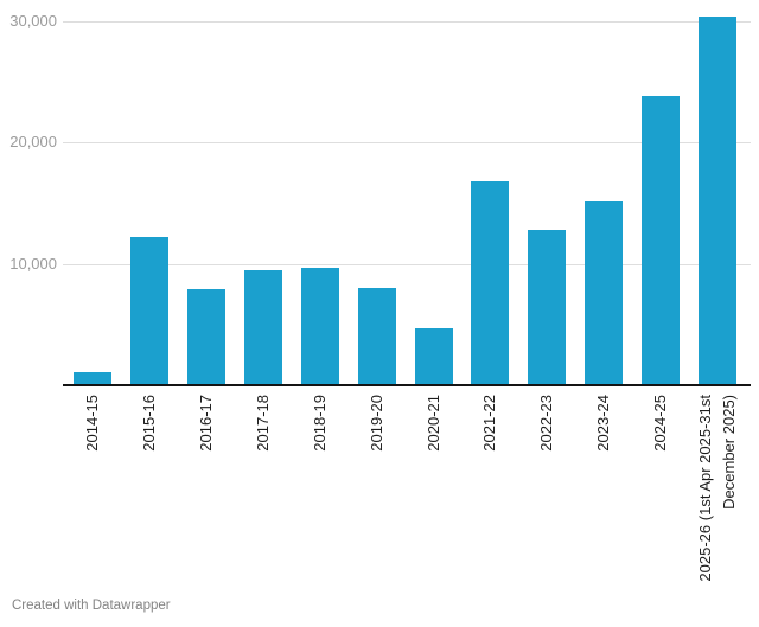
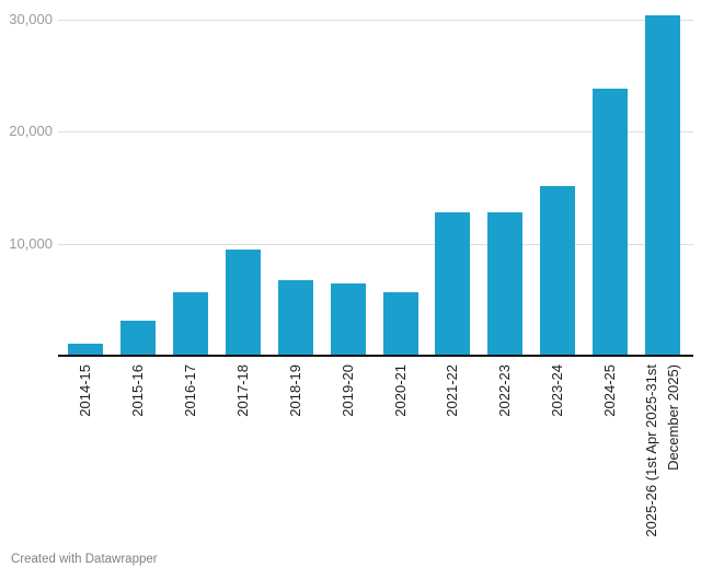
2015-16: 12200 -> 3100
2016-17: 7900 -> 5700
2018-19: 9700 -> 6700
2019-20: 8000 -> 6400
2020-21: 4700 -> 5700
2021-22: 16800 -> 12800
